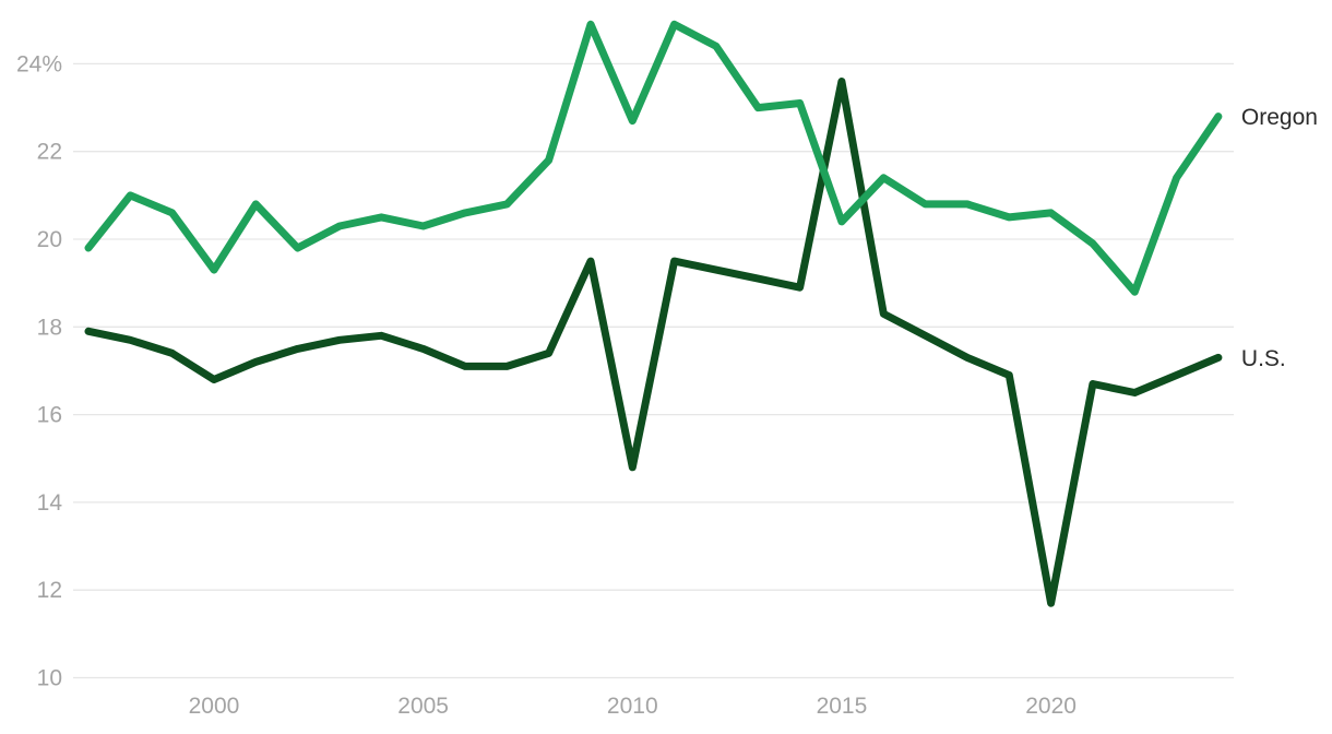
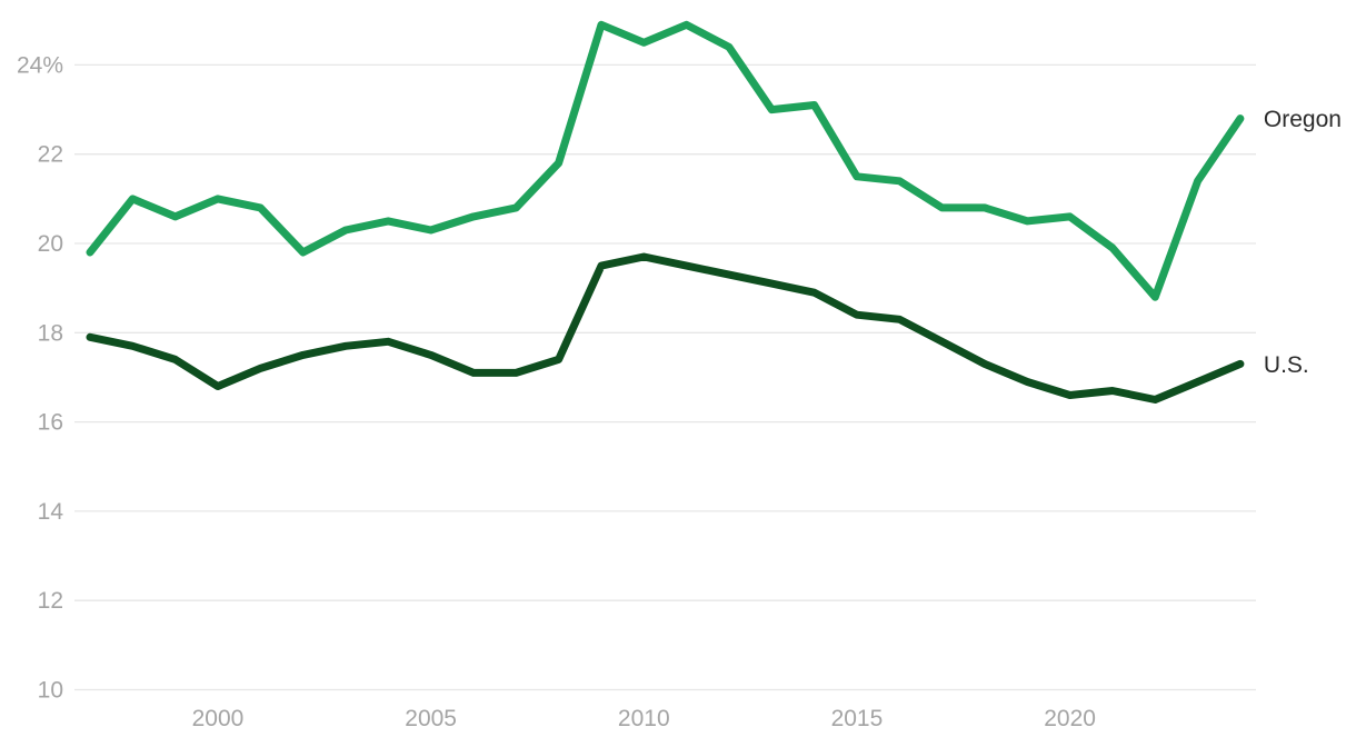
Oregon/2000: 19.3% -> 21.0%
Oregon/2010: 22.7% -> 24.5%
U.S./2010: 14.8% -> 19.7%
Oregon/2015: 20.4% -> 21.5%
U.S./2015: 23.6% -> 18.4%
U.S./2020: 11.7% -> 16.6%
